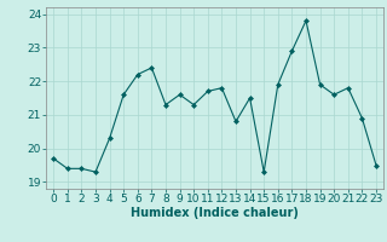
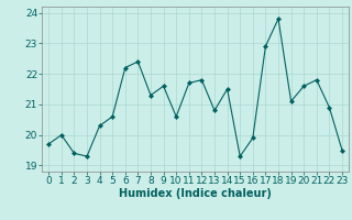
1: 19.4 -> 20.0
5: 21.6 -> 20.6
10: 21.3 -> 20.6
16: 21.9 -> 19.9
19: 21.9 -> 21.1
